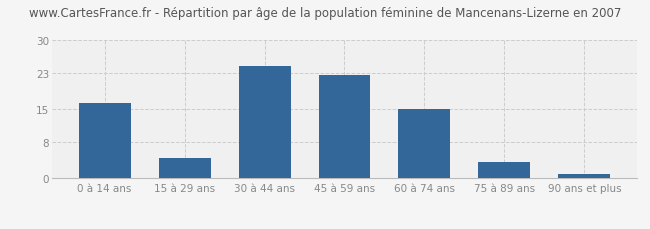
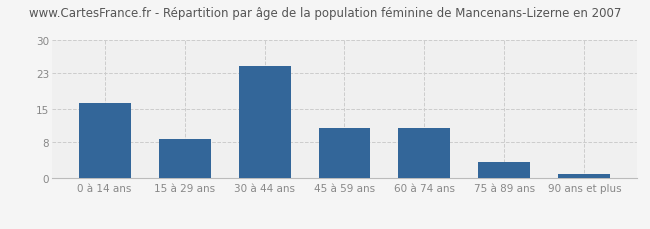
15 à 29 ans: 4.5 -> 8.5
45 à 59 ans: 22.5 -> 11.0
60 à 74 ans: 15.0 -> 11.0
